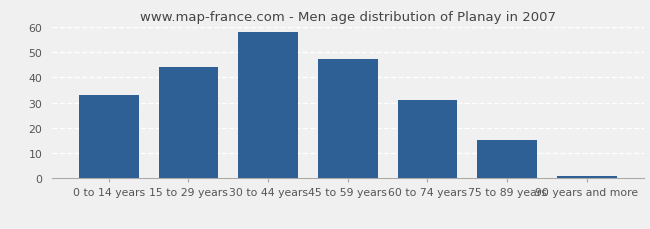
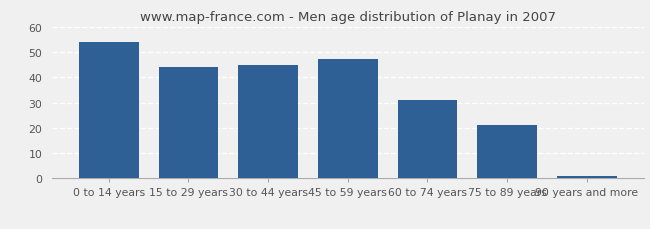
0 to 14 years: 33 -> 54
30 to 44 years: 58 -> 45
75 to 89 years: 15 -> 21
